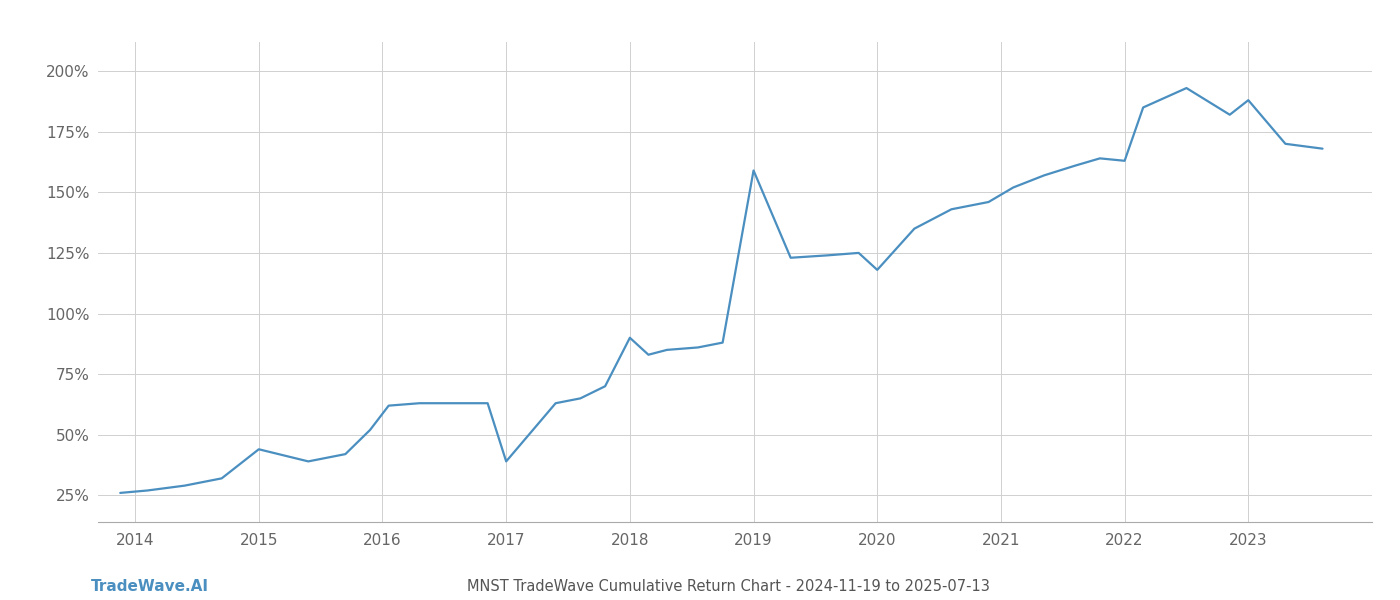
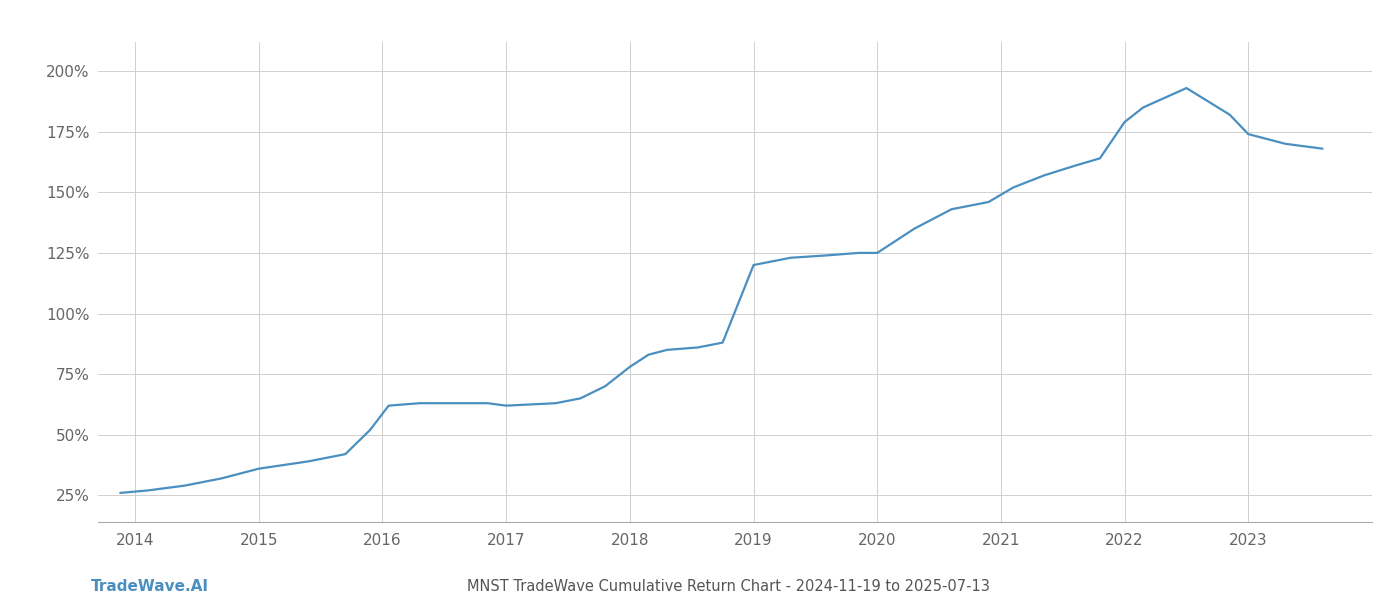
2015: 44% -> 36%
2017: 39% -> 62%
2018: 90% -> 78%
2019: 159% -> 120%
2020: 118% -> 125%
2022: 163% -> 179%
2023: 188% -> 174%
